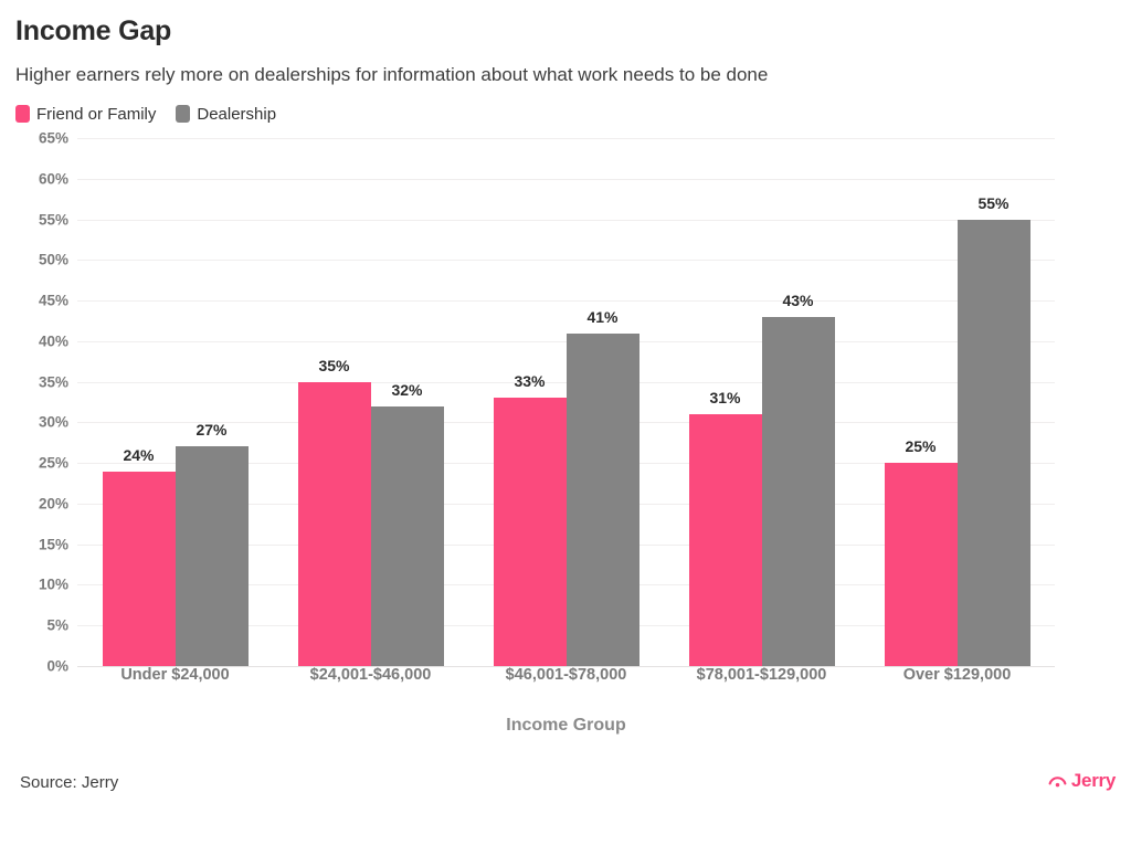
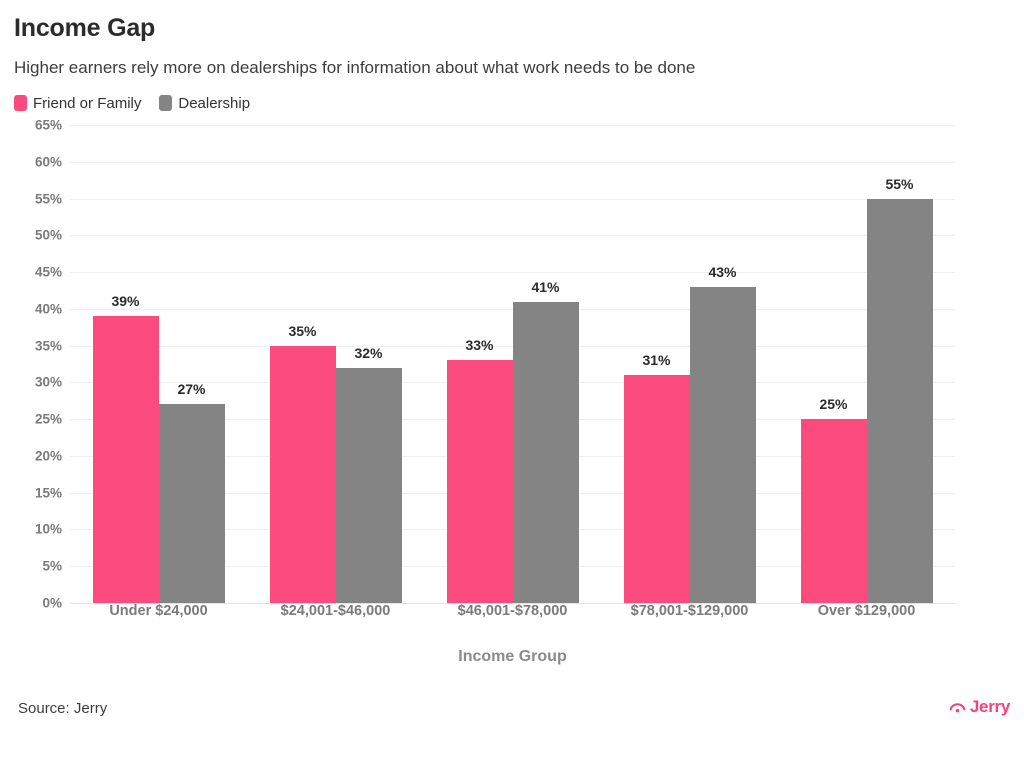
Friend or Family/Under $24,000: 24% -> 39%
